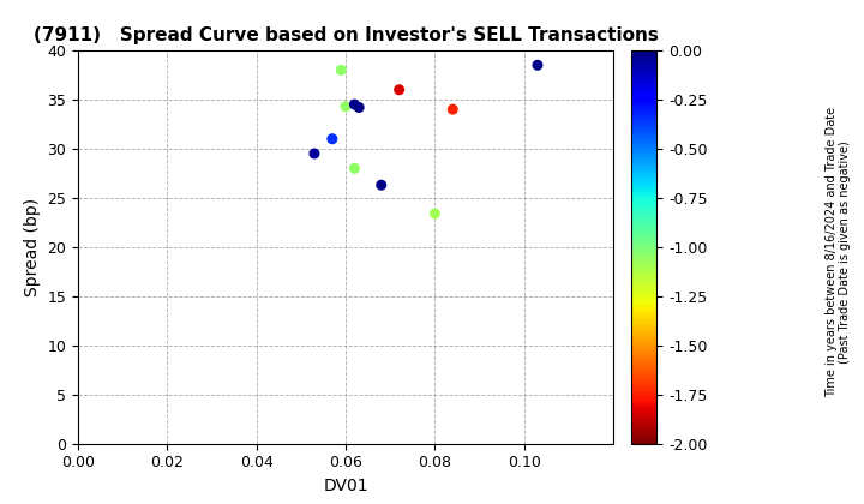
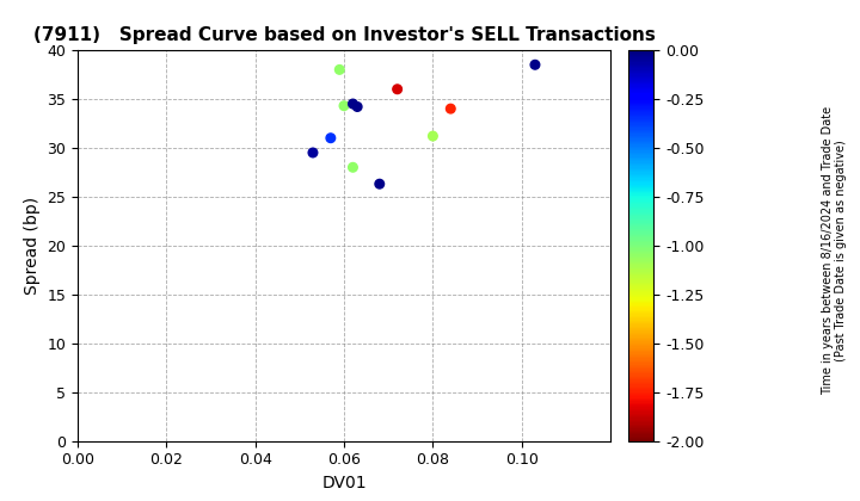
0.08: 23.4 -> 31.2
